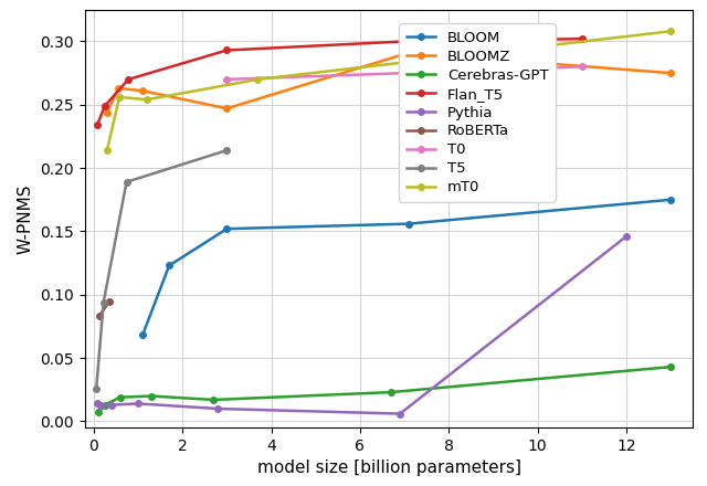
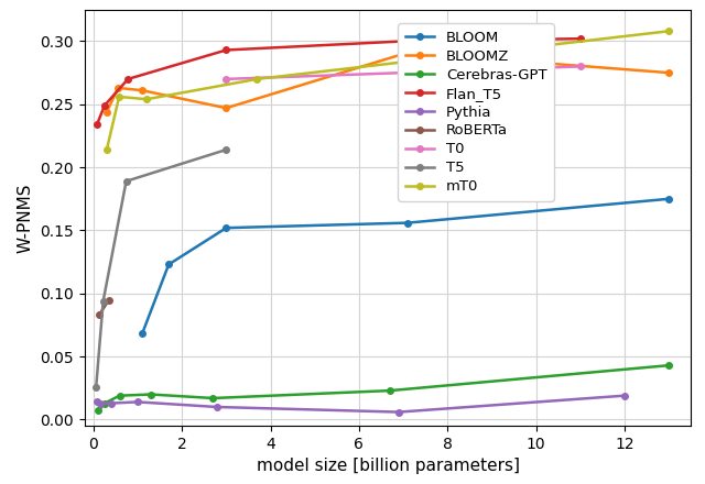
Pythia/12: 0.146 -> 0.019
